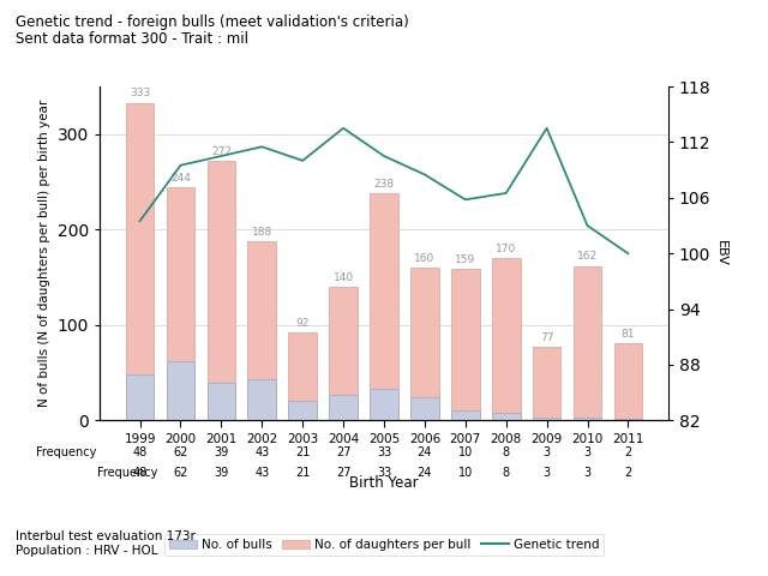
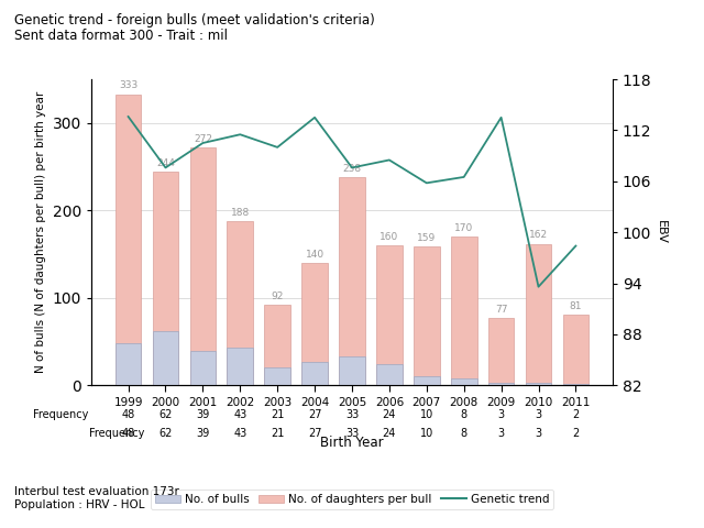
Genetic trend/1999: 103.5 -> 113.6
Genetic trend/2000: 109.5 -> 107.6
Genetic trend/2005: 110.5 -> 107.6
Genetic trend/2010: 103.0 -> 93.6
Genetic trend/2011: 100.0 -> 98.4
